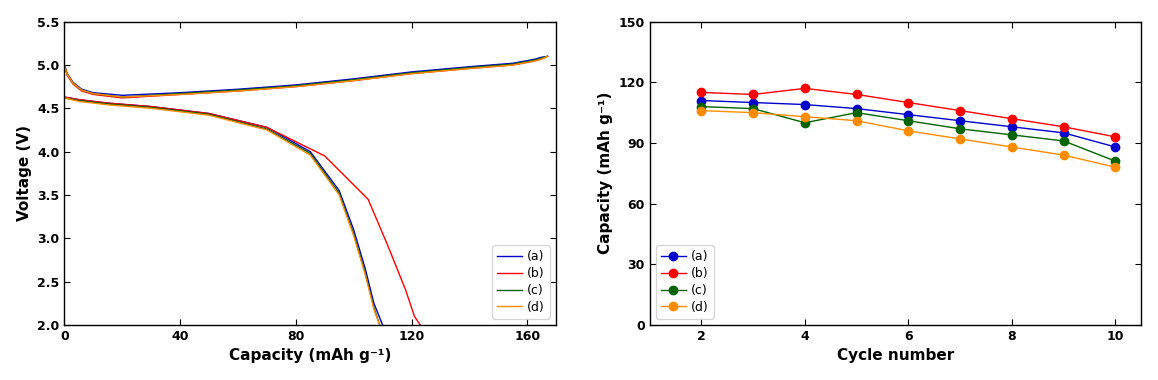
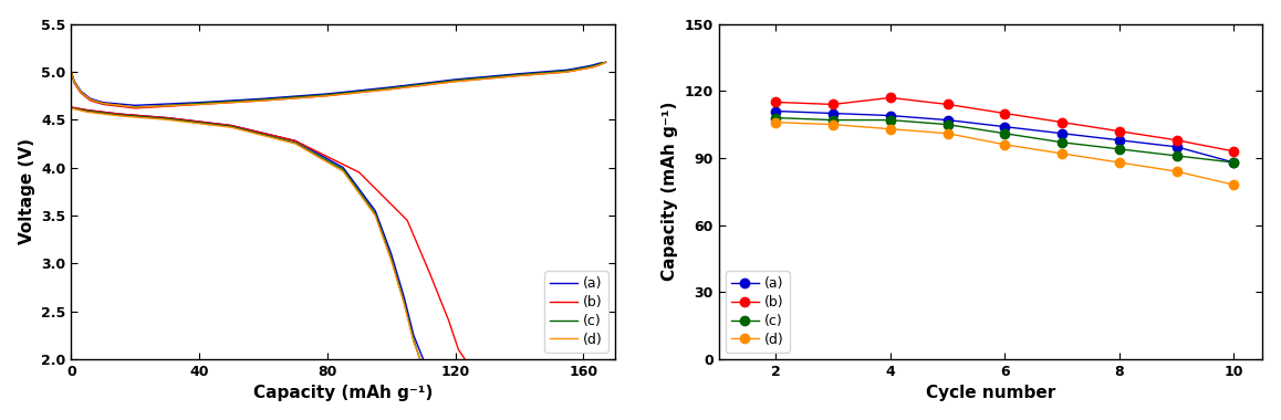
(c)/4: 100 -> 107
(c)/10: 81 -> 88
